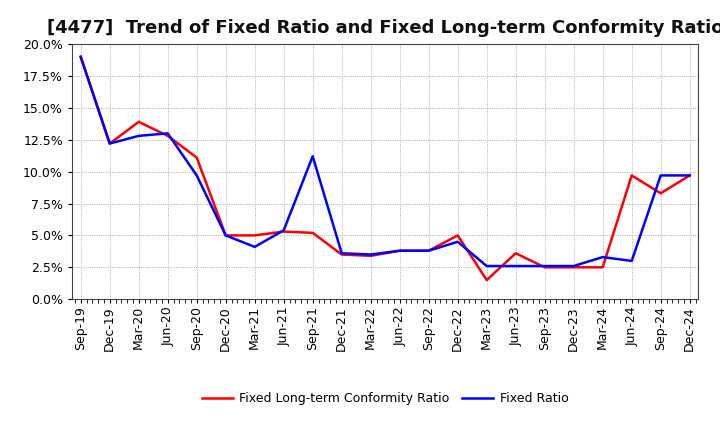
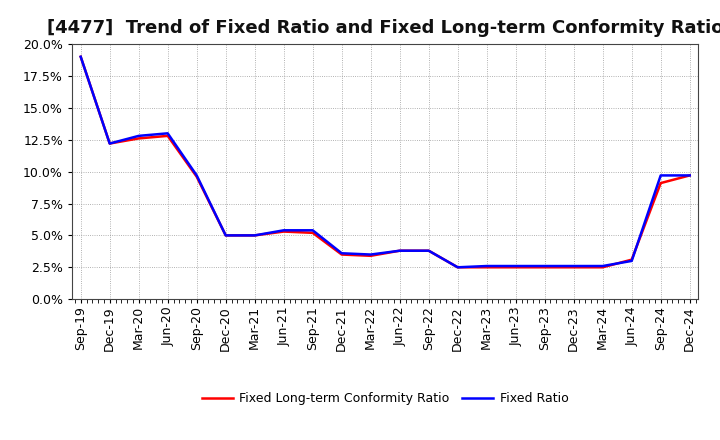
Fixed Long-term Conformity Ratio/Mar-20: 13.9% -> 12.6%
Fixed Long-term Conformity Ratio/Sep-20: 11.1% -> 9.6%
Fixed Ratio/Mar-21: 4.1% -> 5.0%
Fixed Ratio/Sep-21: 11.2% -> 5.4%
Fixed Ratio/Dec-22: 4.5% -> 2.5%
Fixed Long-term Conformity Ratio/Dec-22: 5.0% -> 2.5%
Fixed Long-term Conformity Ratio/Mar-23: 1.5% -> 2.5%
Fixed Long-term Conformity Ratio/Jun-23: 3.6% -> 2.5%
Fixed Ratio/Mar-24: 3.3% -> 2.6%
Fixed Long-term Conformity Ratio/Jun-24: 9.7% -> 3.1%
Fixed Long-term Conformity Ratio/Sep-24: 8.3% -> 9.1%
